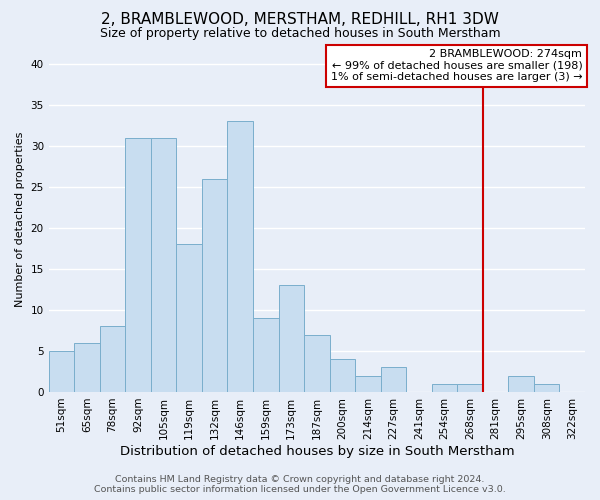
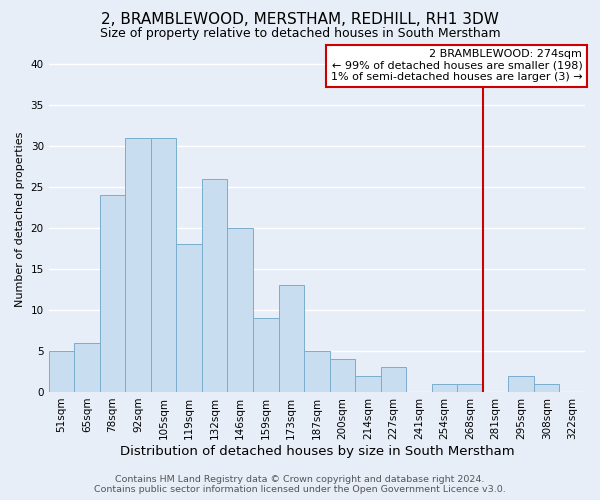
78sqm: 8 -> 24
146sqm: 33 -> 20
187sqm: 7 -> 5
